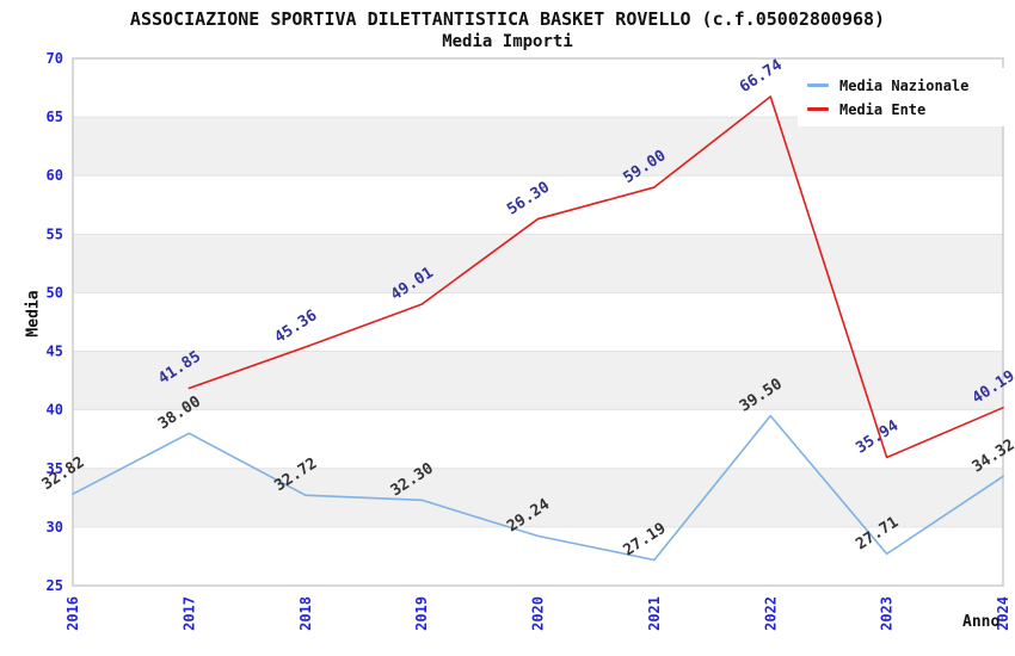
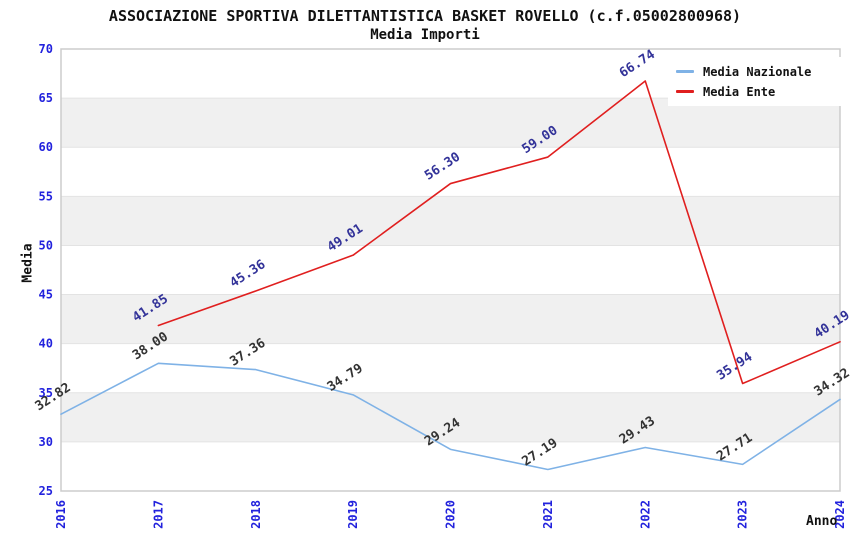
Media Nazionale/2018: 32.72 -> 37.36
Media Nazionale/2019: 32.30 -> 34.79
Media Nazionale/2022: 39.50 -> 29.43
